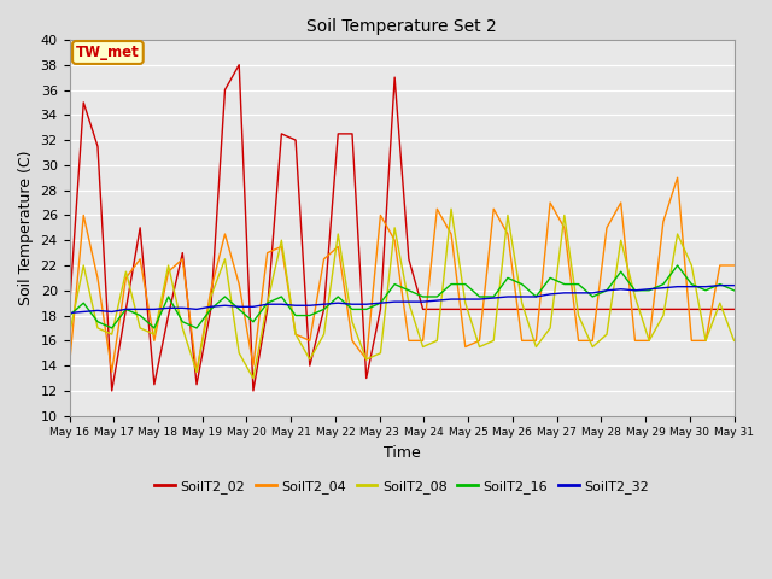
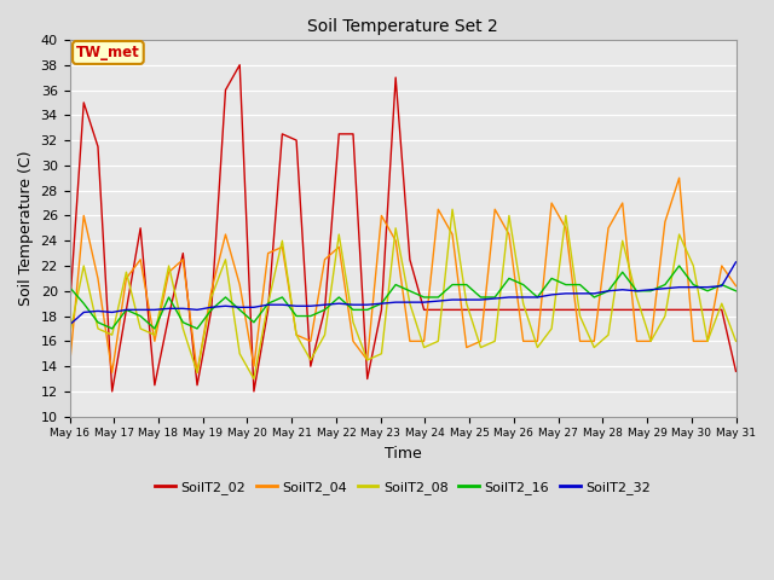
SoilT2_16/May 16: 18.0 -> 20.3
SoilT2_32/May 16: 18.2 -> 17.3
SoilT2_02/May 31: 18.5 -> 13.6
SoilT2_04/May 31: 22.0 -> 20.4
SoilT2_32/May 31: 20.4 -> 22.3
